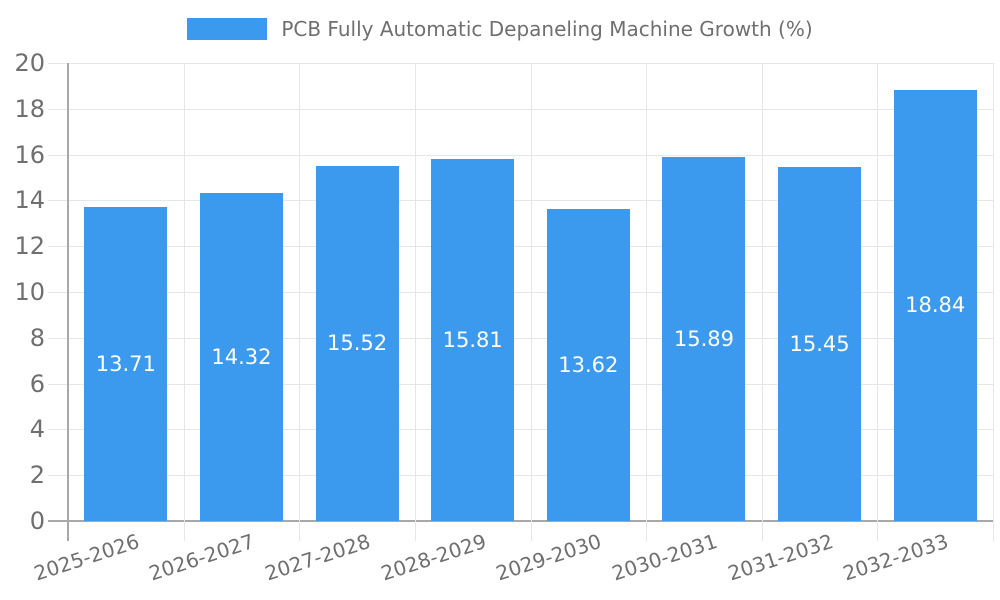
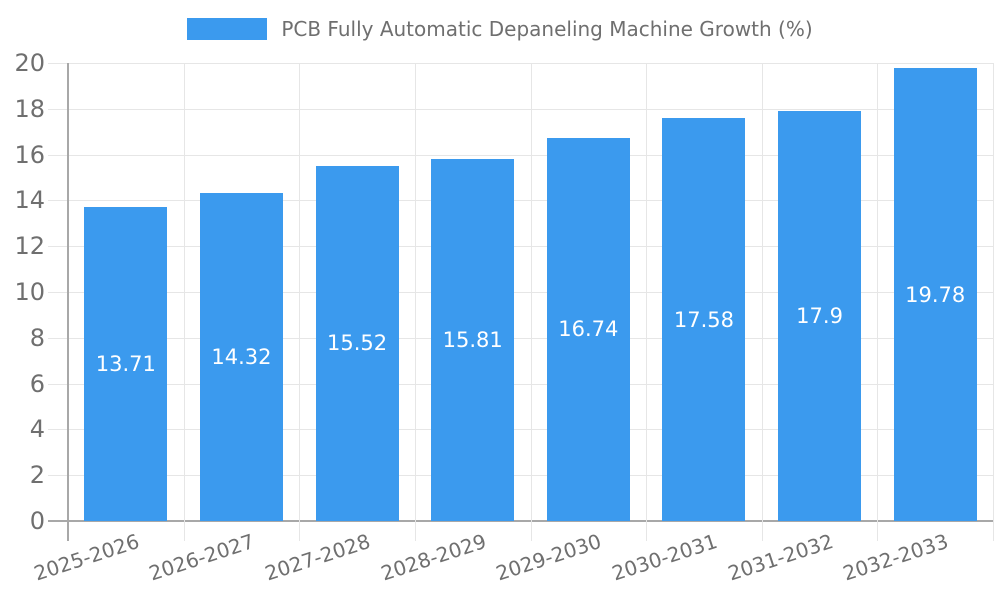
2029-2030: 13.62 -> 16.74
2030-2031: 15.89 -> 17.58
2031-2032: 15.45 -> 17.9
2032-2033: 18.84 -> 19.78
